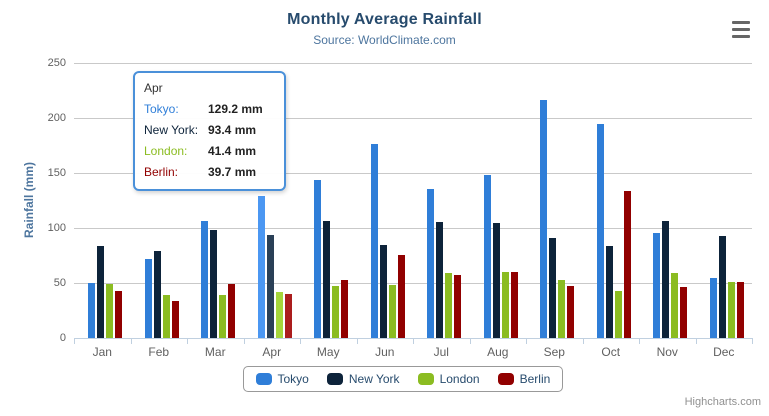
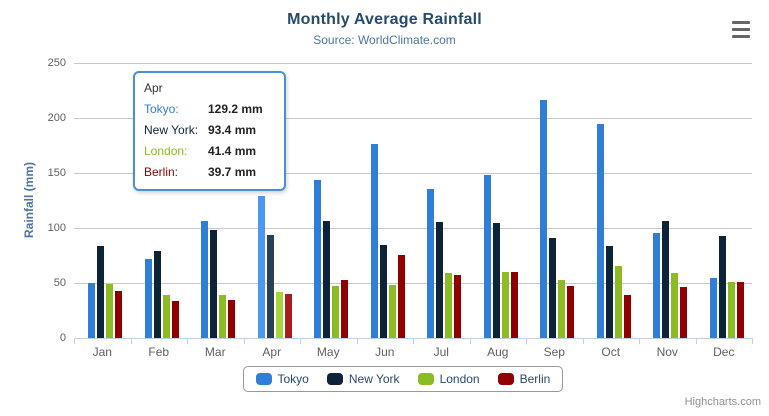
Berlin/Mar: 49 -> 34
London/Oct: 43 -> 65
Berlin/Oct: 134 -> 39
